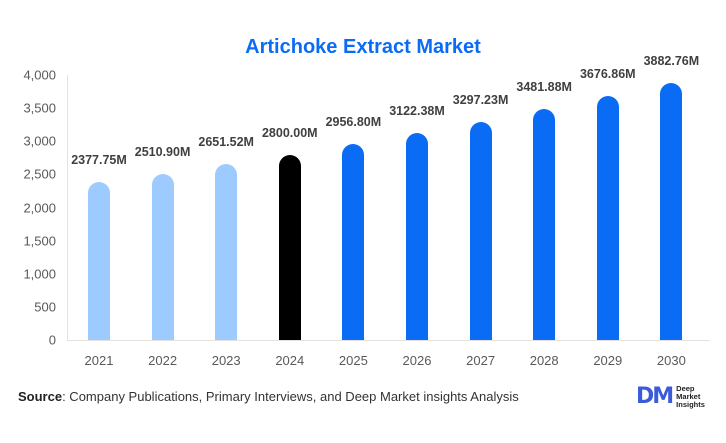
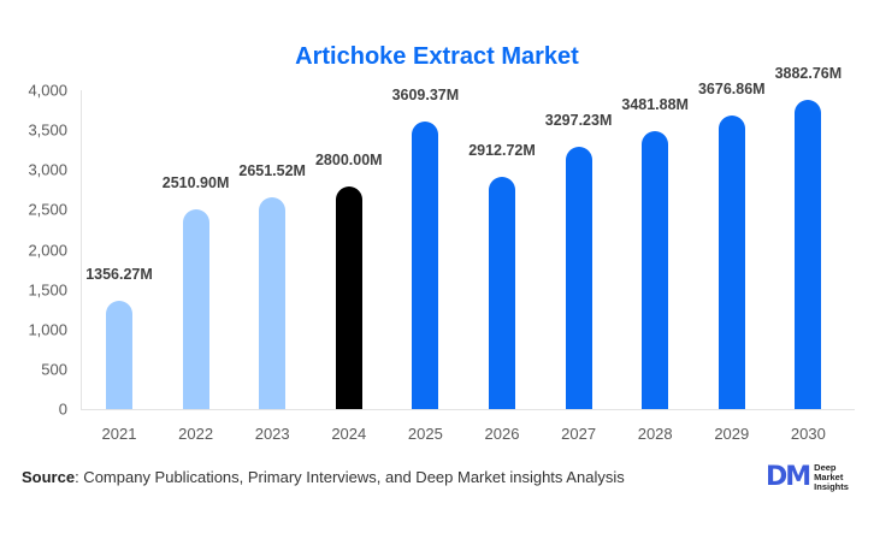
2021: 2377.75M -> 1356.27M
2025: 2956.80M -> 3609.37M
2026: 3122.38M -> 2912.72M
